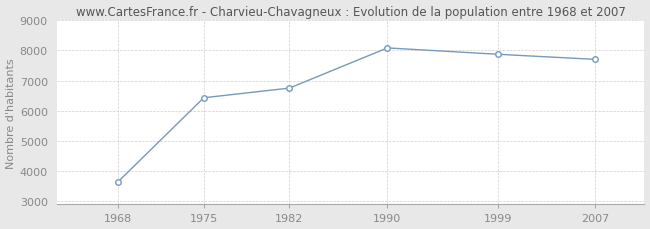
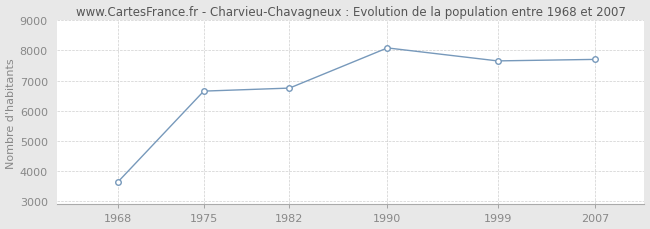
1975: 6430 -> 6650
1999: 7870 -> 7650
